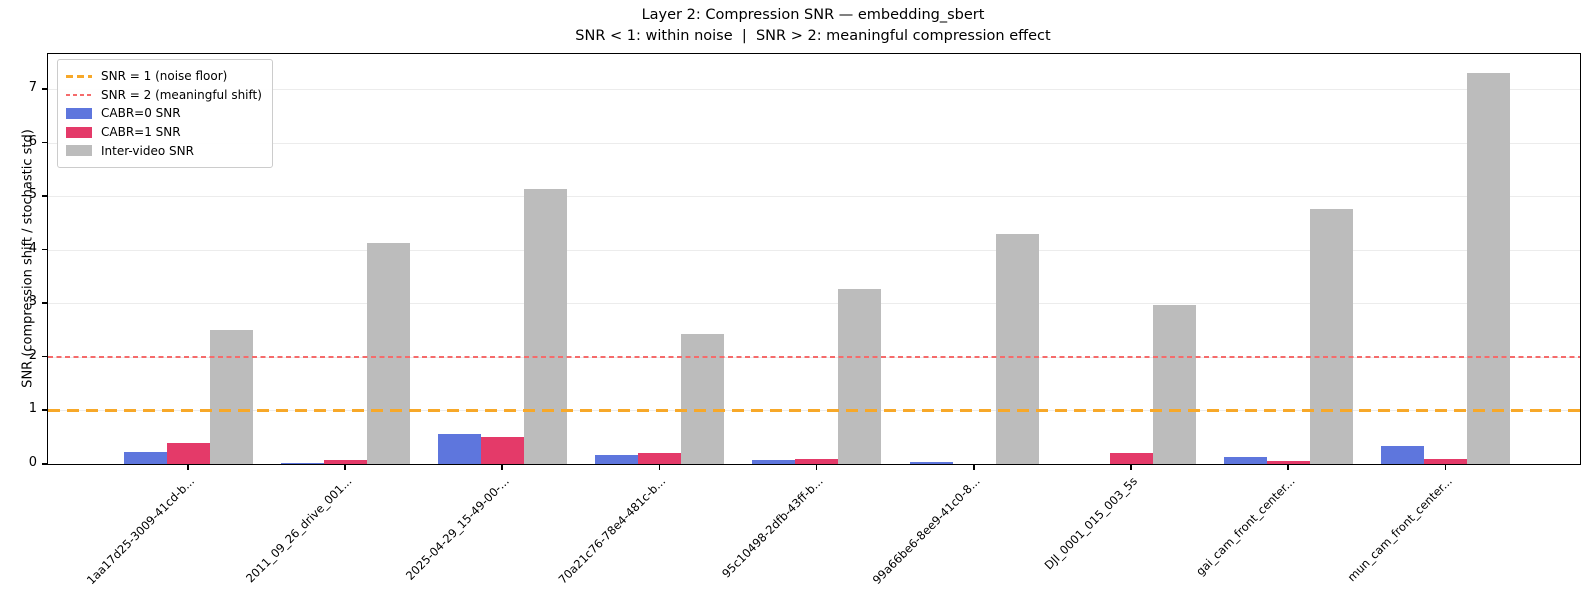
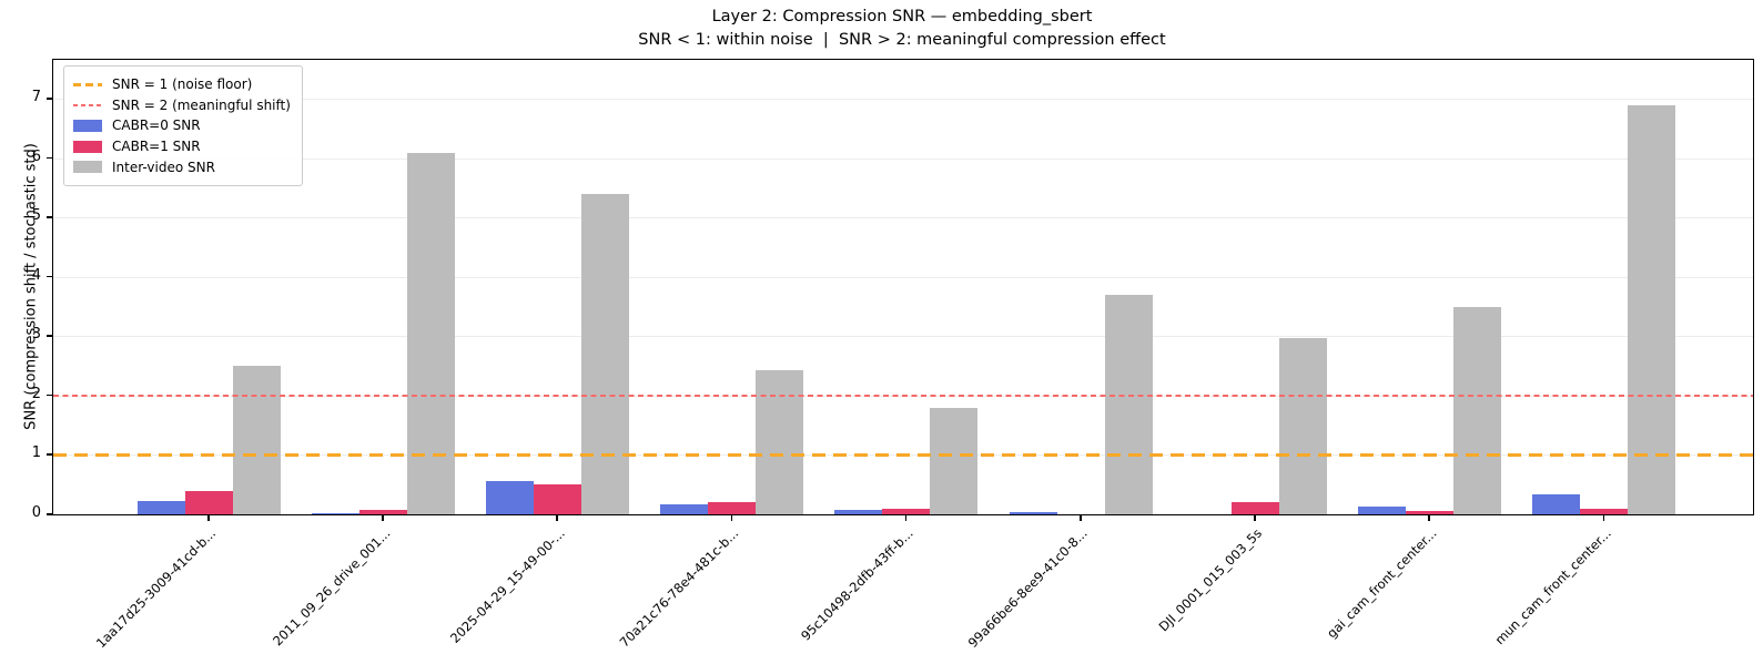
Inter-video SNR/2011_09_26_drive_001...: 4.1 -> 6.1
Inter-video SNR/2025-04-29_15-49-00-...: 5.1 -> 5.4
Inter-video SNR/95c10498-2dfb-43ff-b...: 3.3 -> 1.8
Inter-video SNR/99a66be6-8ee9-41c0-8...: 4.3 -> 3.7
Inter-video SNR/gai_cam_front_center...: 4.8 -> 3.5
Inter-video SNR/mun_cam_front_center...: 7.3 -> 6.9
